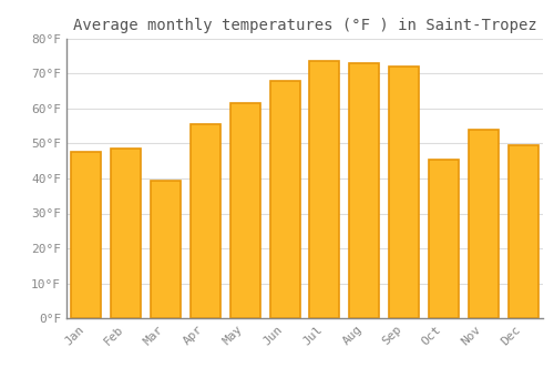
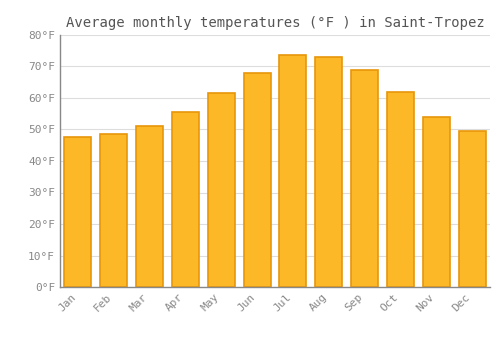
Mar: 39.5°F -> 51.0°F
Sep: 72.0°F -> 69.0°F
Oct: 45.5°F -> 62.0°F
